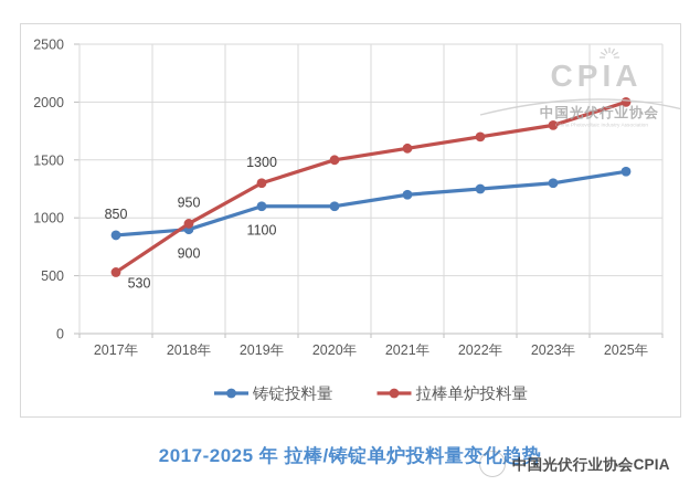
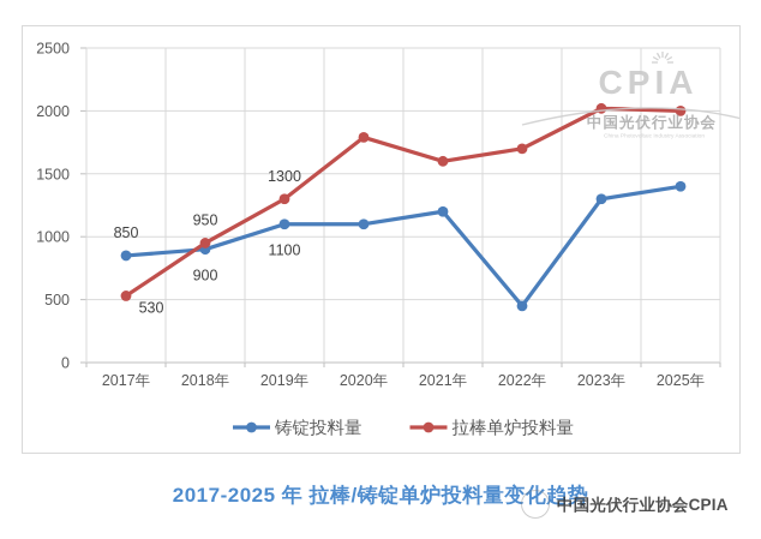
拉棒单炉投料量/2020年: 1500 -> 1790
铸锭投料量/2022年: 1250 -> 450
拉棒单炉投料量/2023年: 1800 -> 2020
